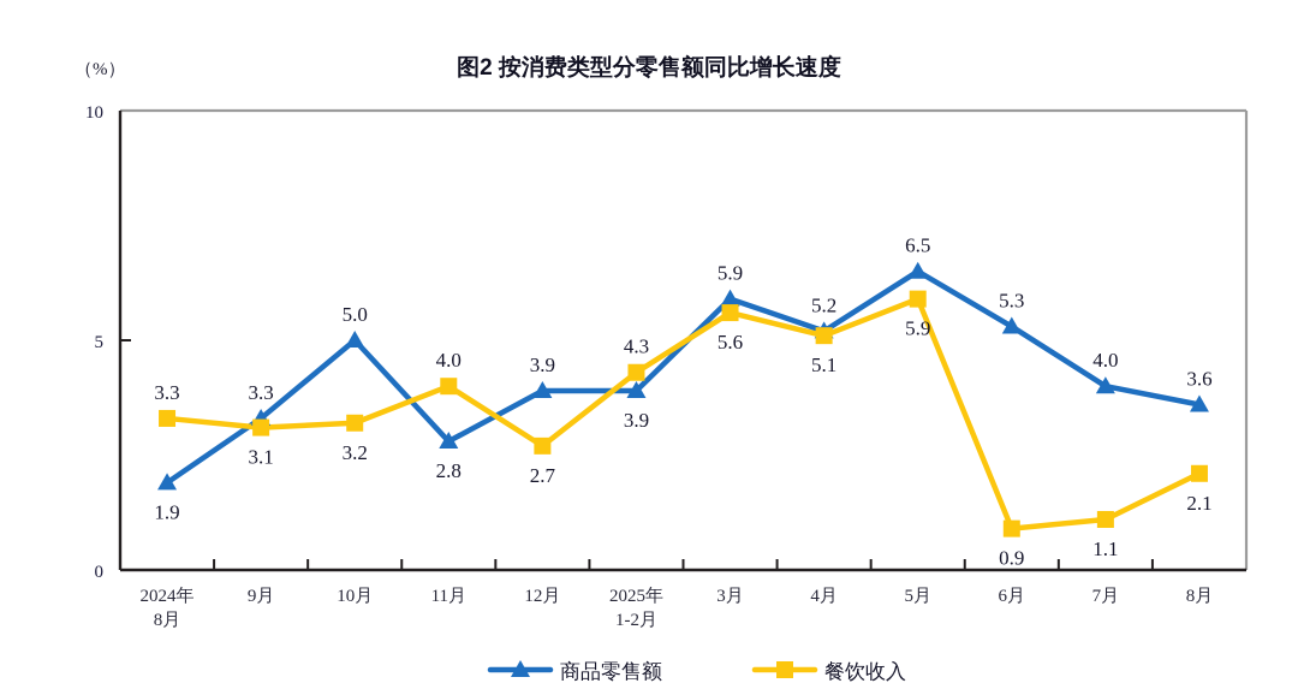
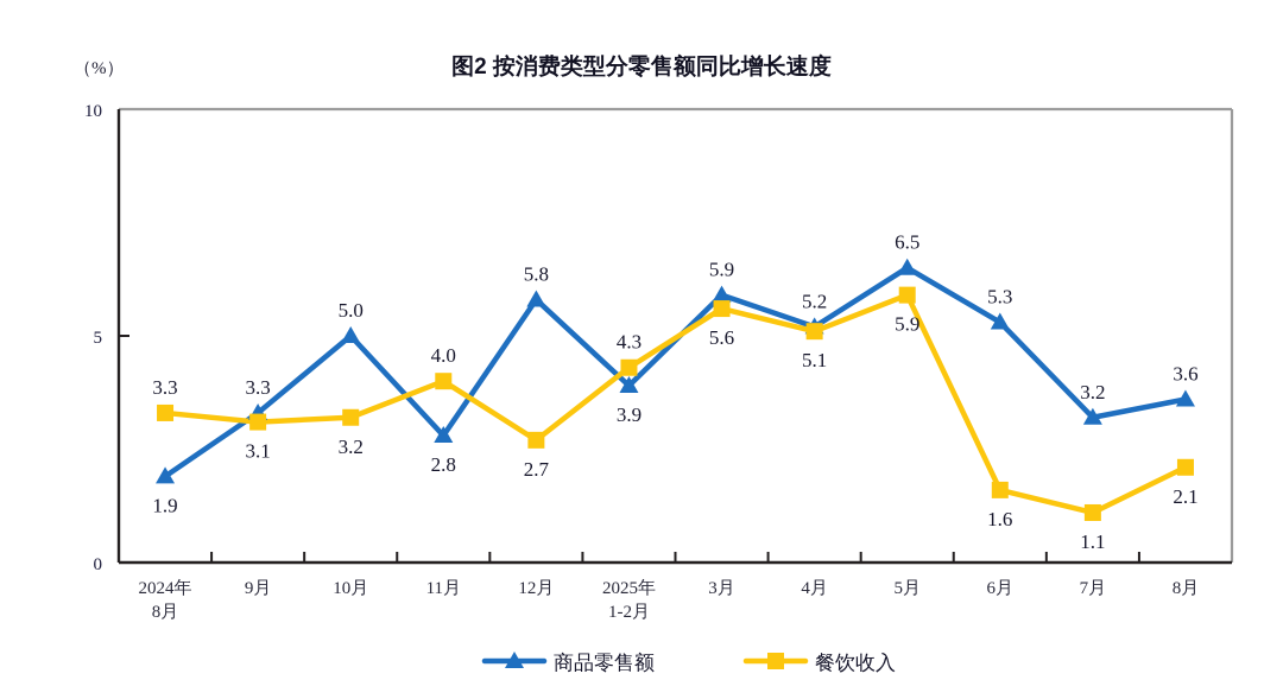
商品零售额/12月: 3.9 -> 5.8
餐饮收入/6月: 0.9 -> 1.6
商品零售额/7月: 4.0 -> 3.2
